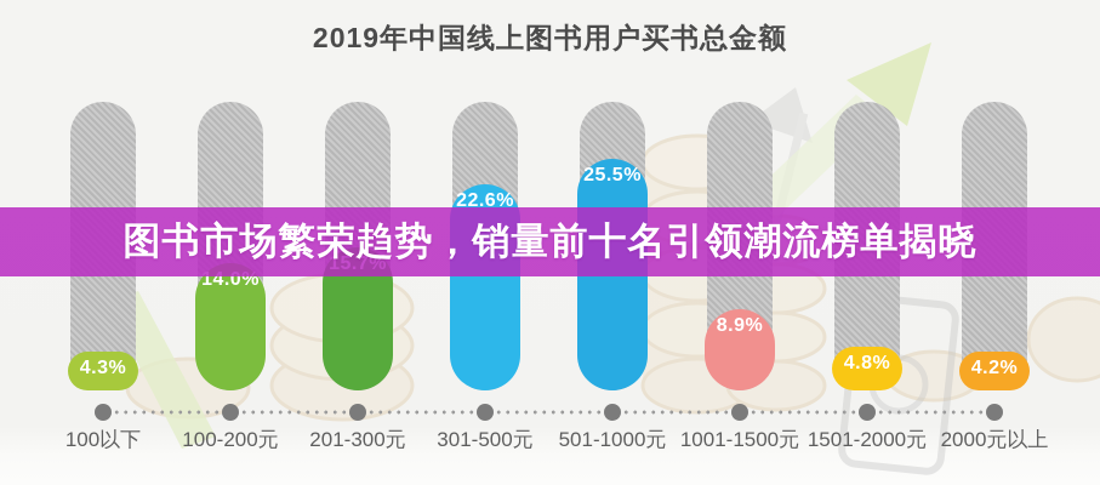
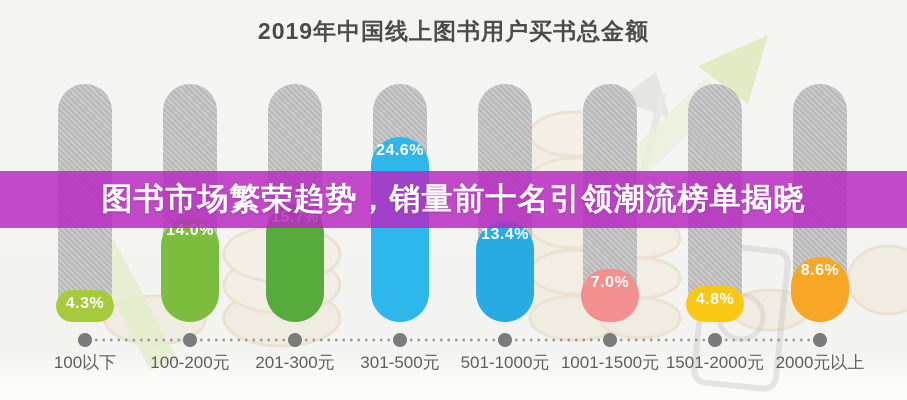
301-500元: 22.6% -> 24.6%
501-1000元: 25.5% -> 13.4%
1001-1500元: 8.9% -> 7.0%
2000元以上: 4.2% -> 8.6%
